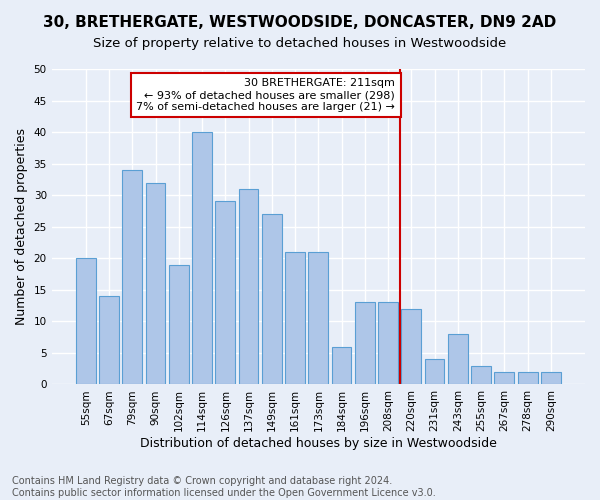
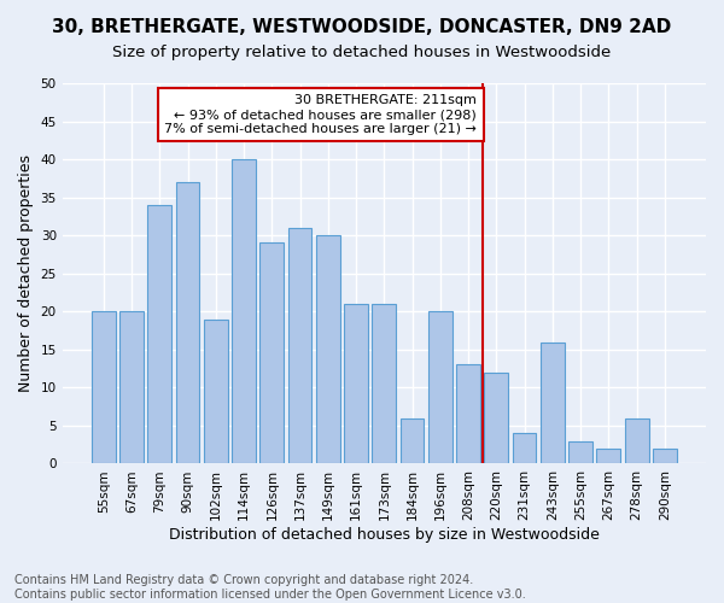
67sqm: 14 -> 20
90sqm: 32 -> 37
149sqm: 27 -> 30
196sqm: 13 -> 20
243sqm: 8 -> 16
278sqm: 2 -> 6
